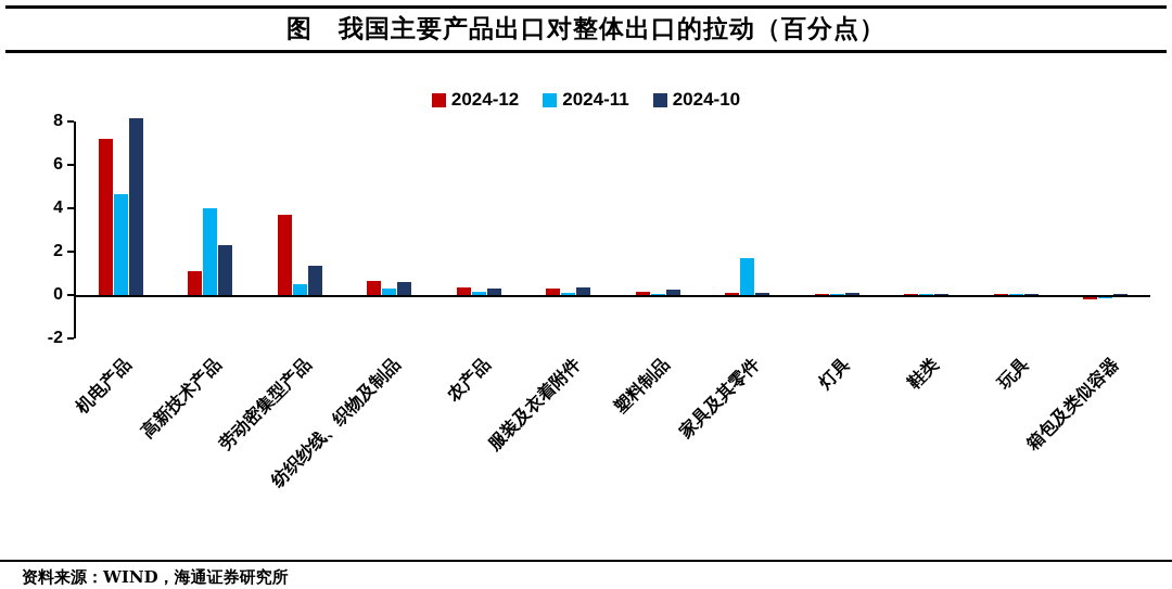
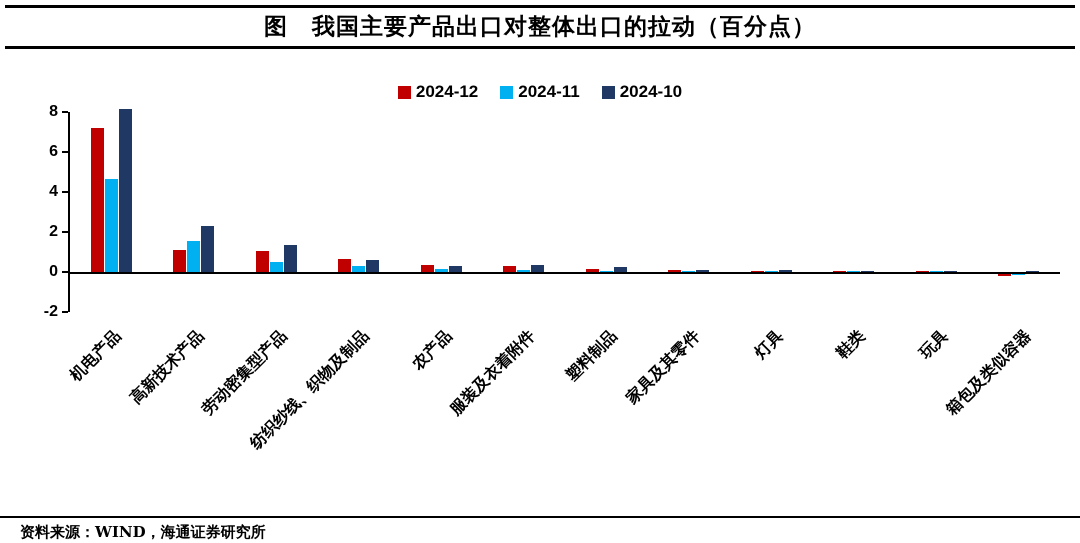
2024-11/高新技术产品: 4.0 -> 1.6
2024-12/劳动密集型产品: 3.7 -> 1.1
2024-11/家具及其零件: 1.7 -> 0.1
